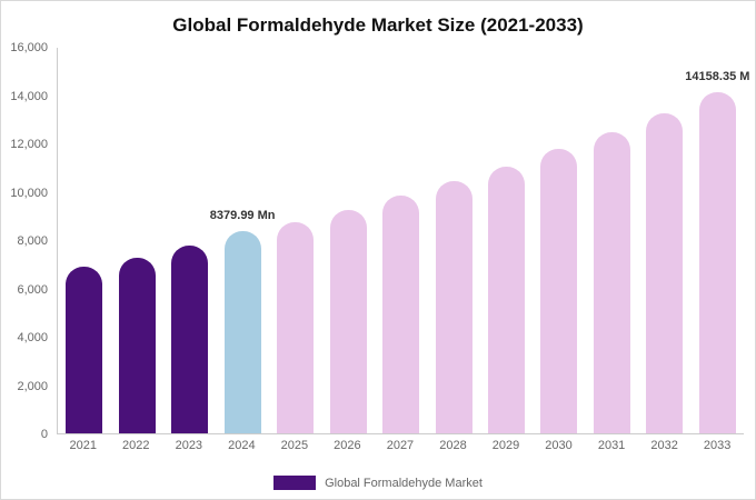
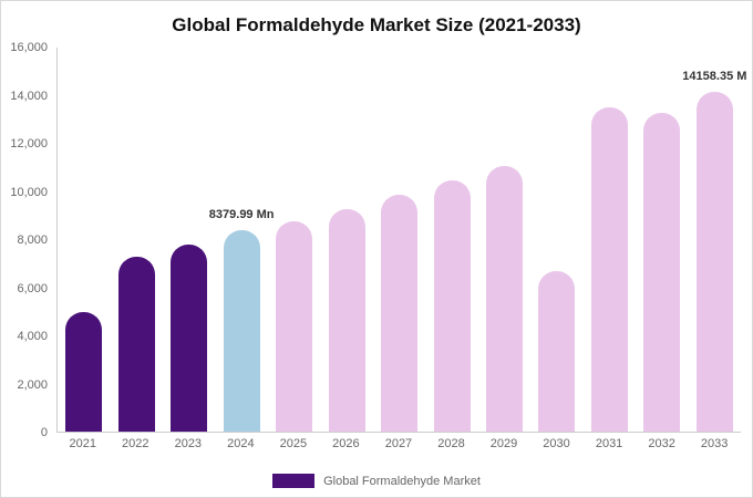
2021: 6900 -> 5000
2030: 11800 -> 6700
2031: 12500 -> 13500
